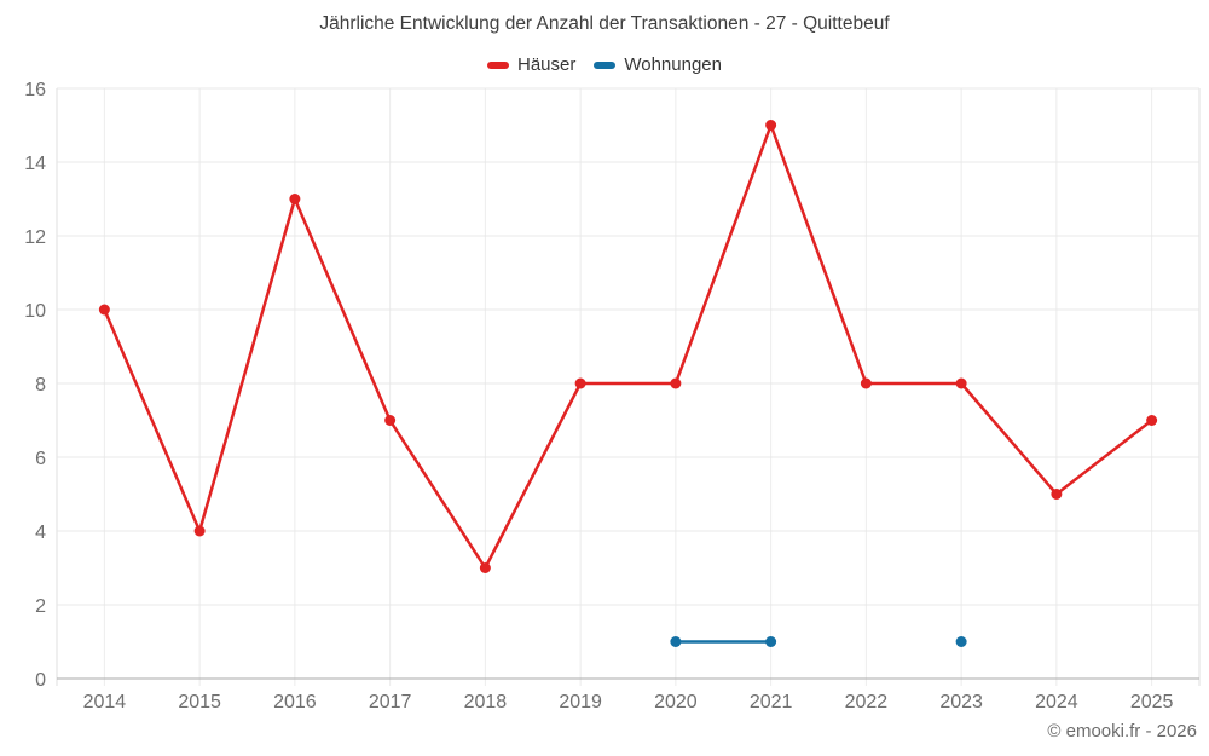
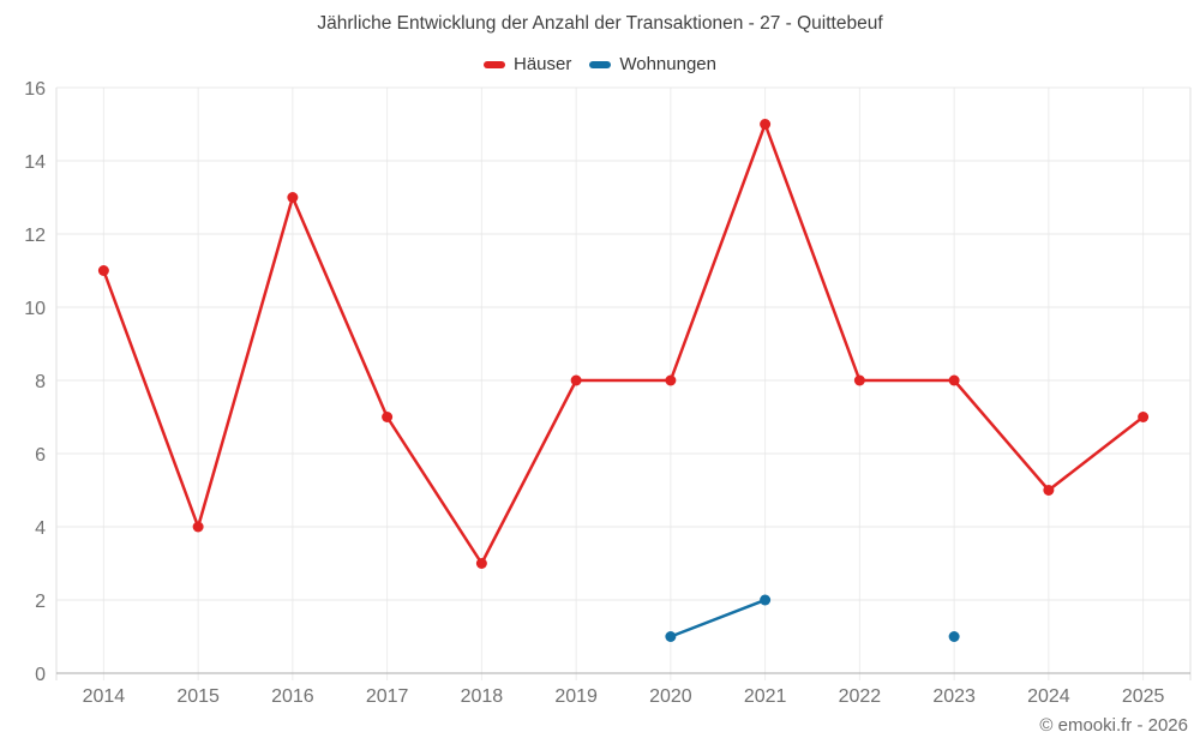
Häuser/2014: 10 -> 11
Wohnungen/2021: 1 -> 2
